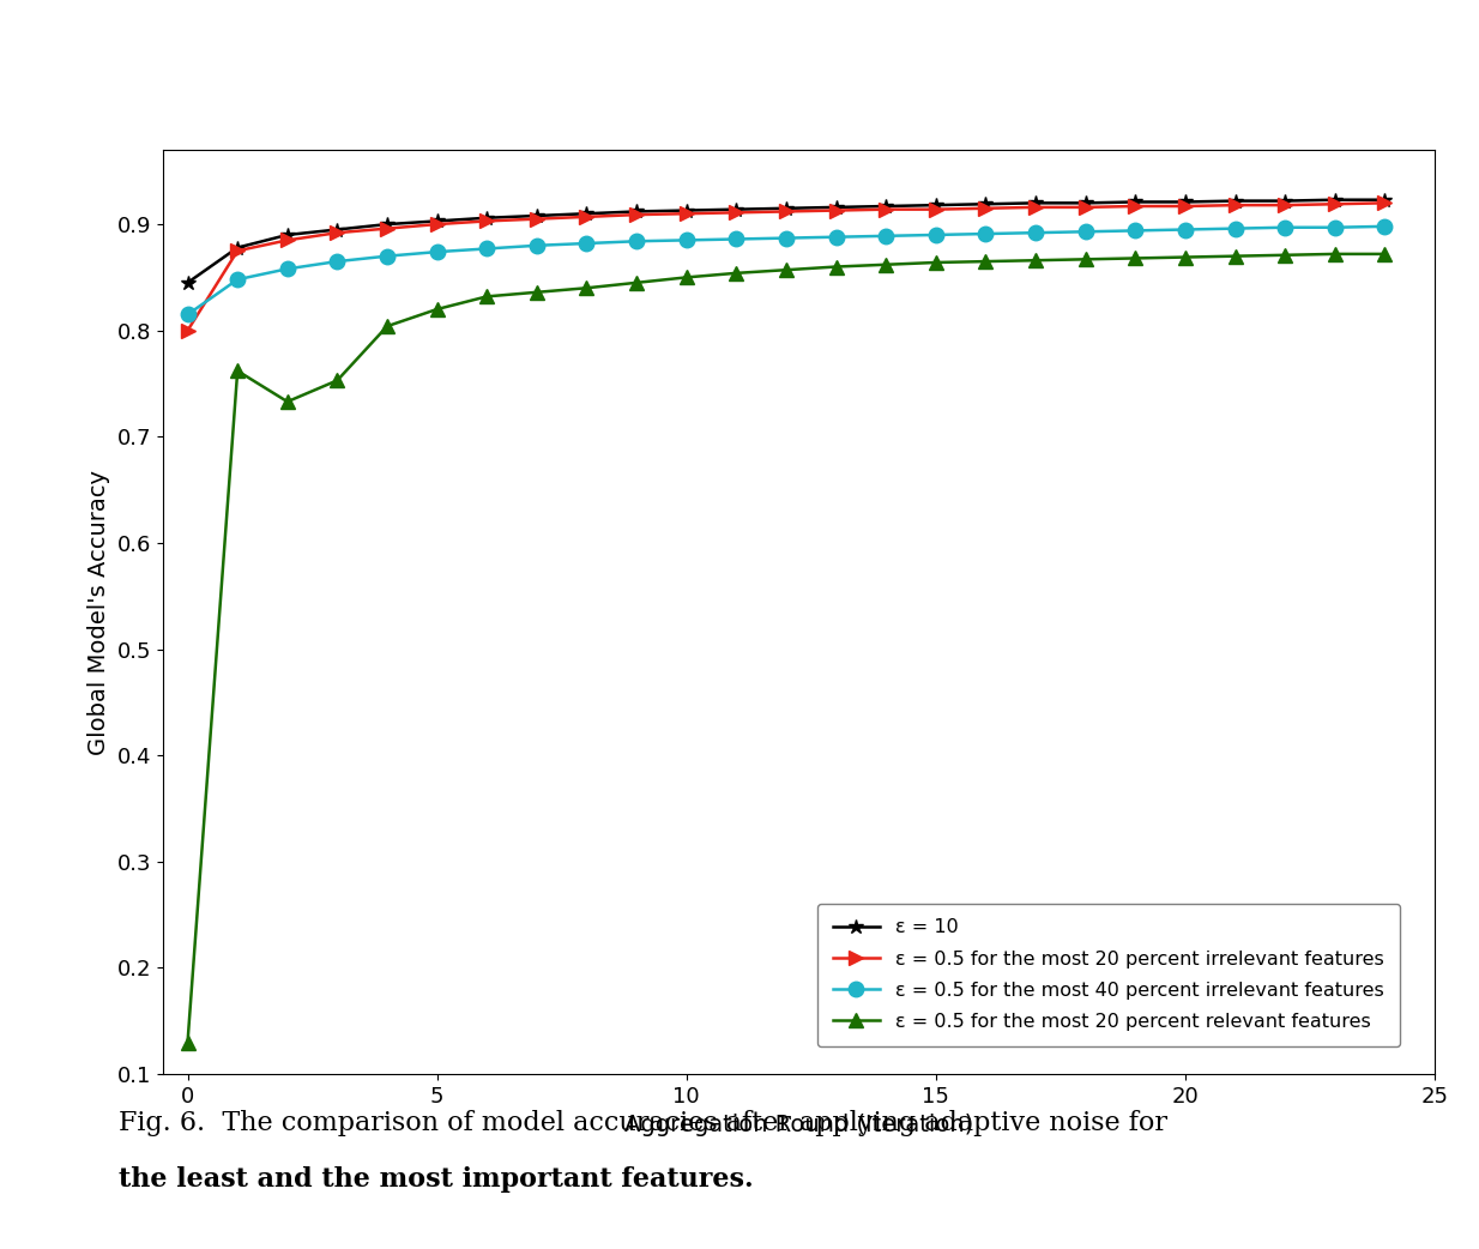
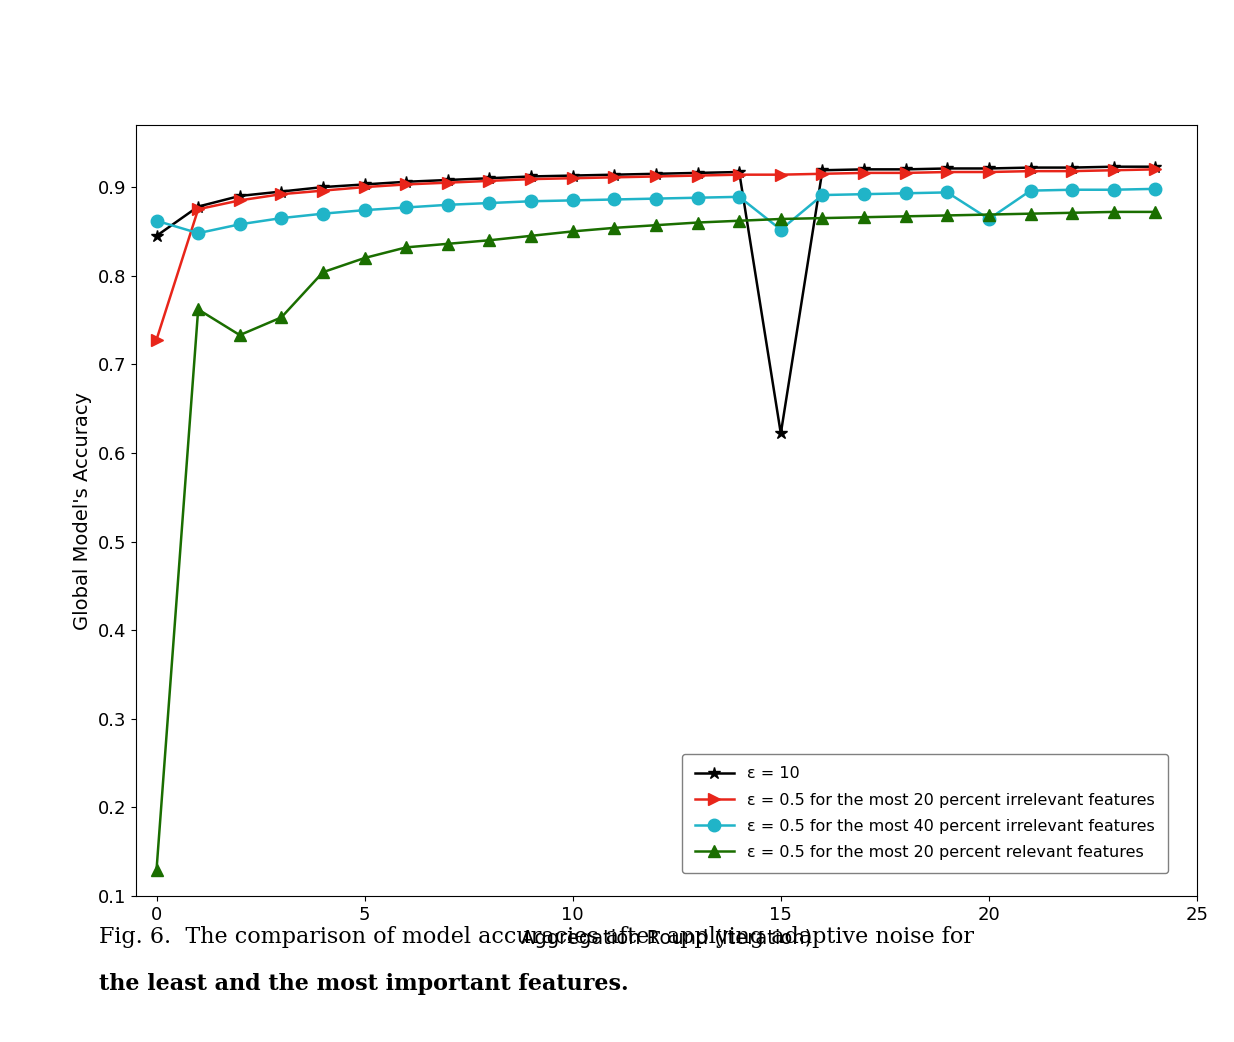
ε = 0.5 for the most 20 percent irrelevant features/0: 0.800 -> 0.728
ε = 0.5 for the most 40 percent irrelevant features/0: 0.815 -> 0.862
ε = 10/15: 0.918 -> 0.622
ε = 0.5 for the most 40 percent irrelevant features/15: 0.890 -> 0.852
ε = 0.5 for the most 40 percent irrelevant features/20: 0.895 -> 0.864
